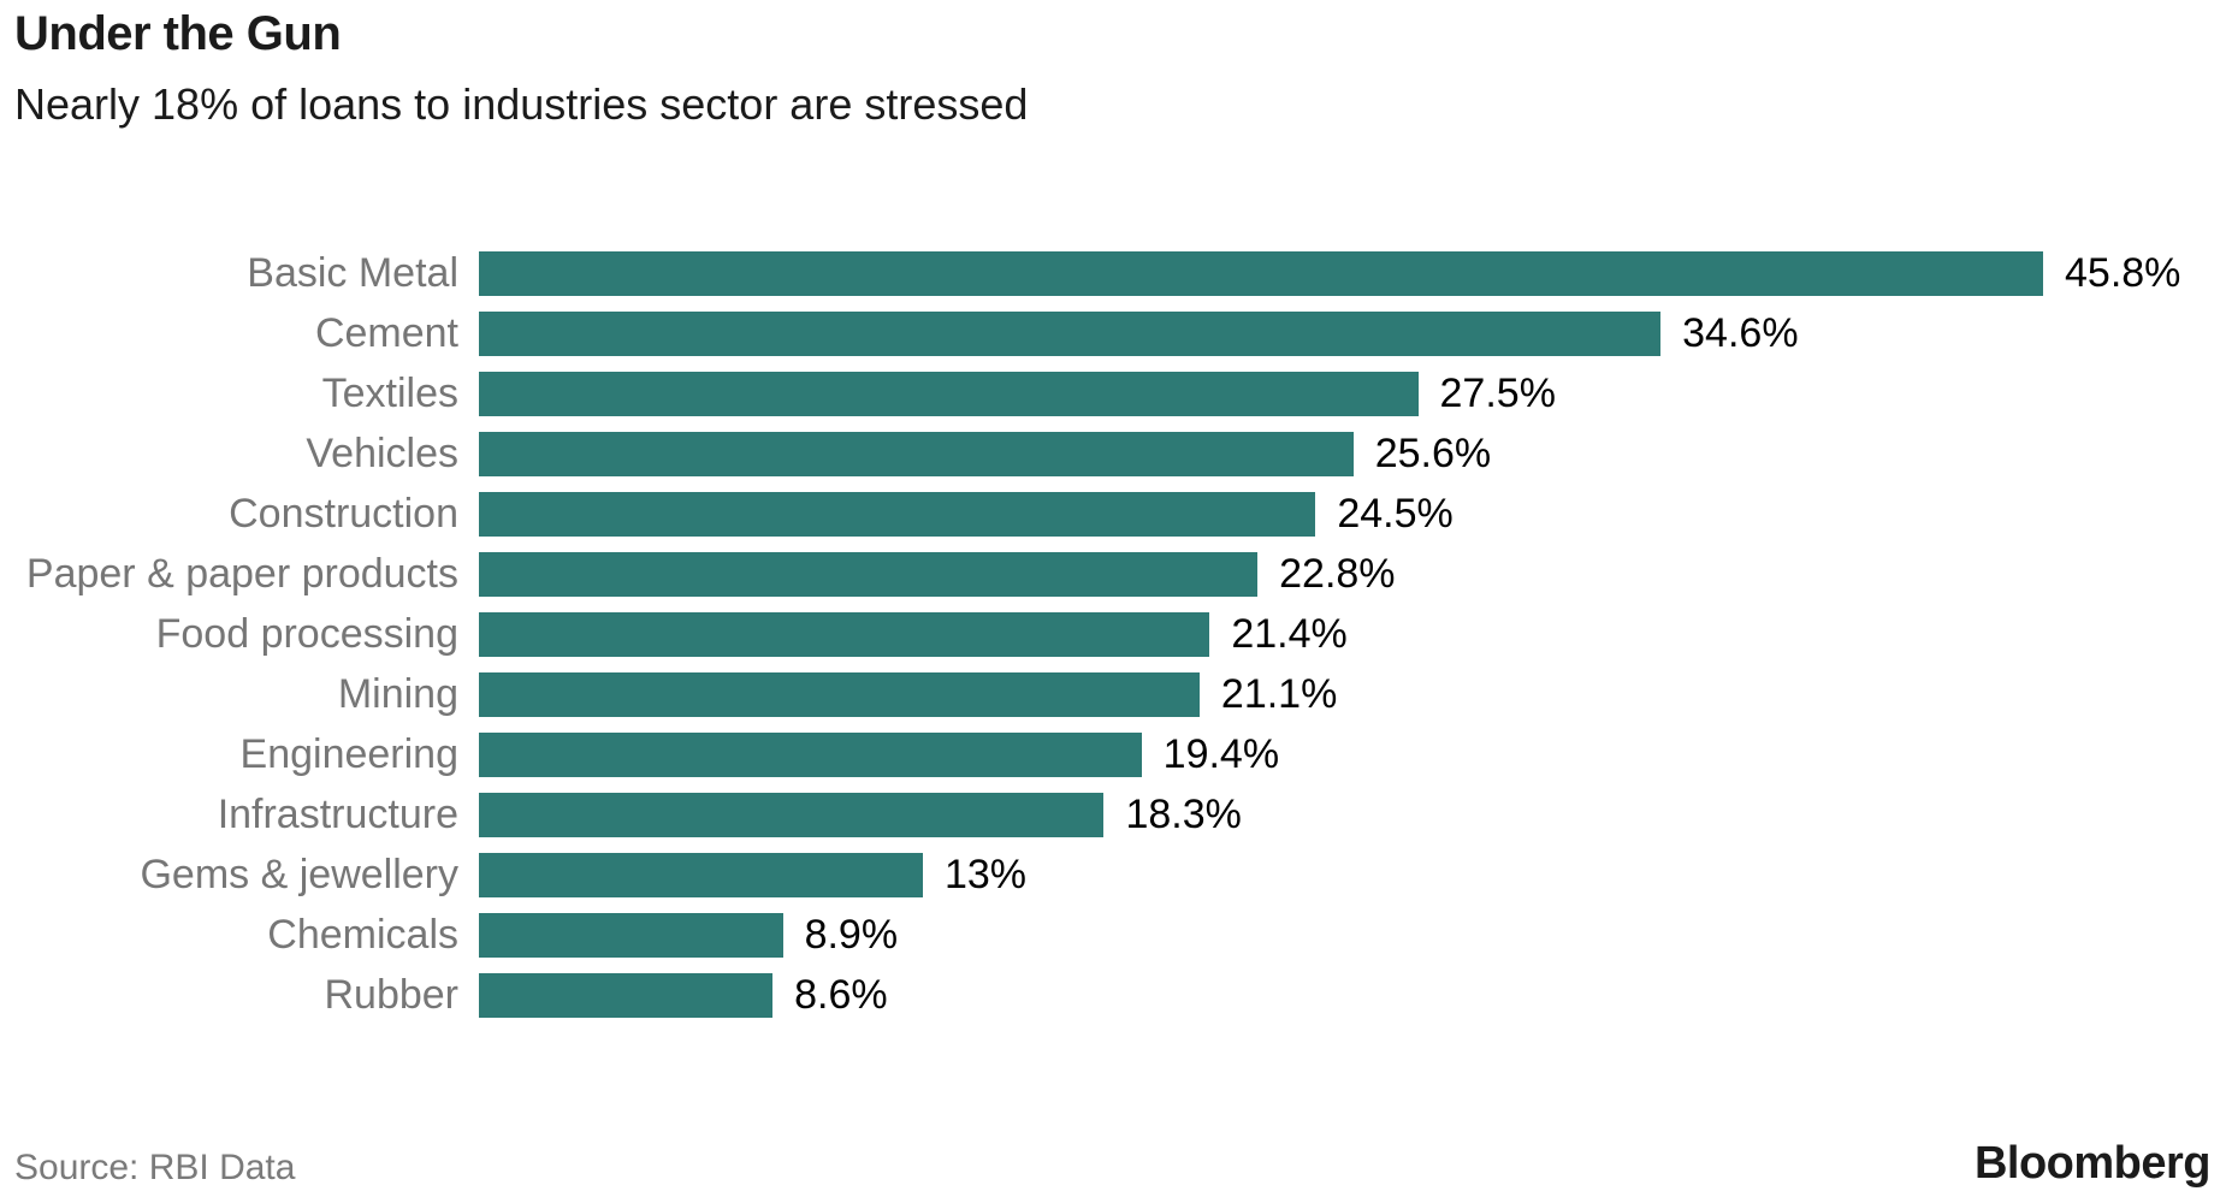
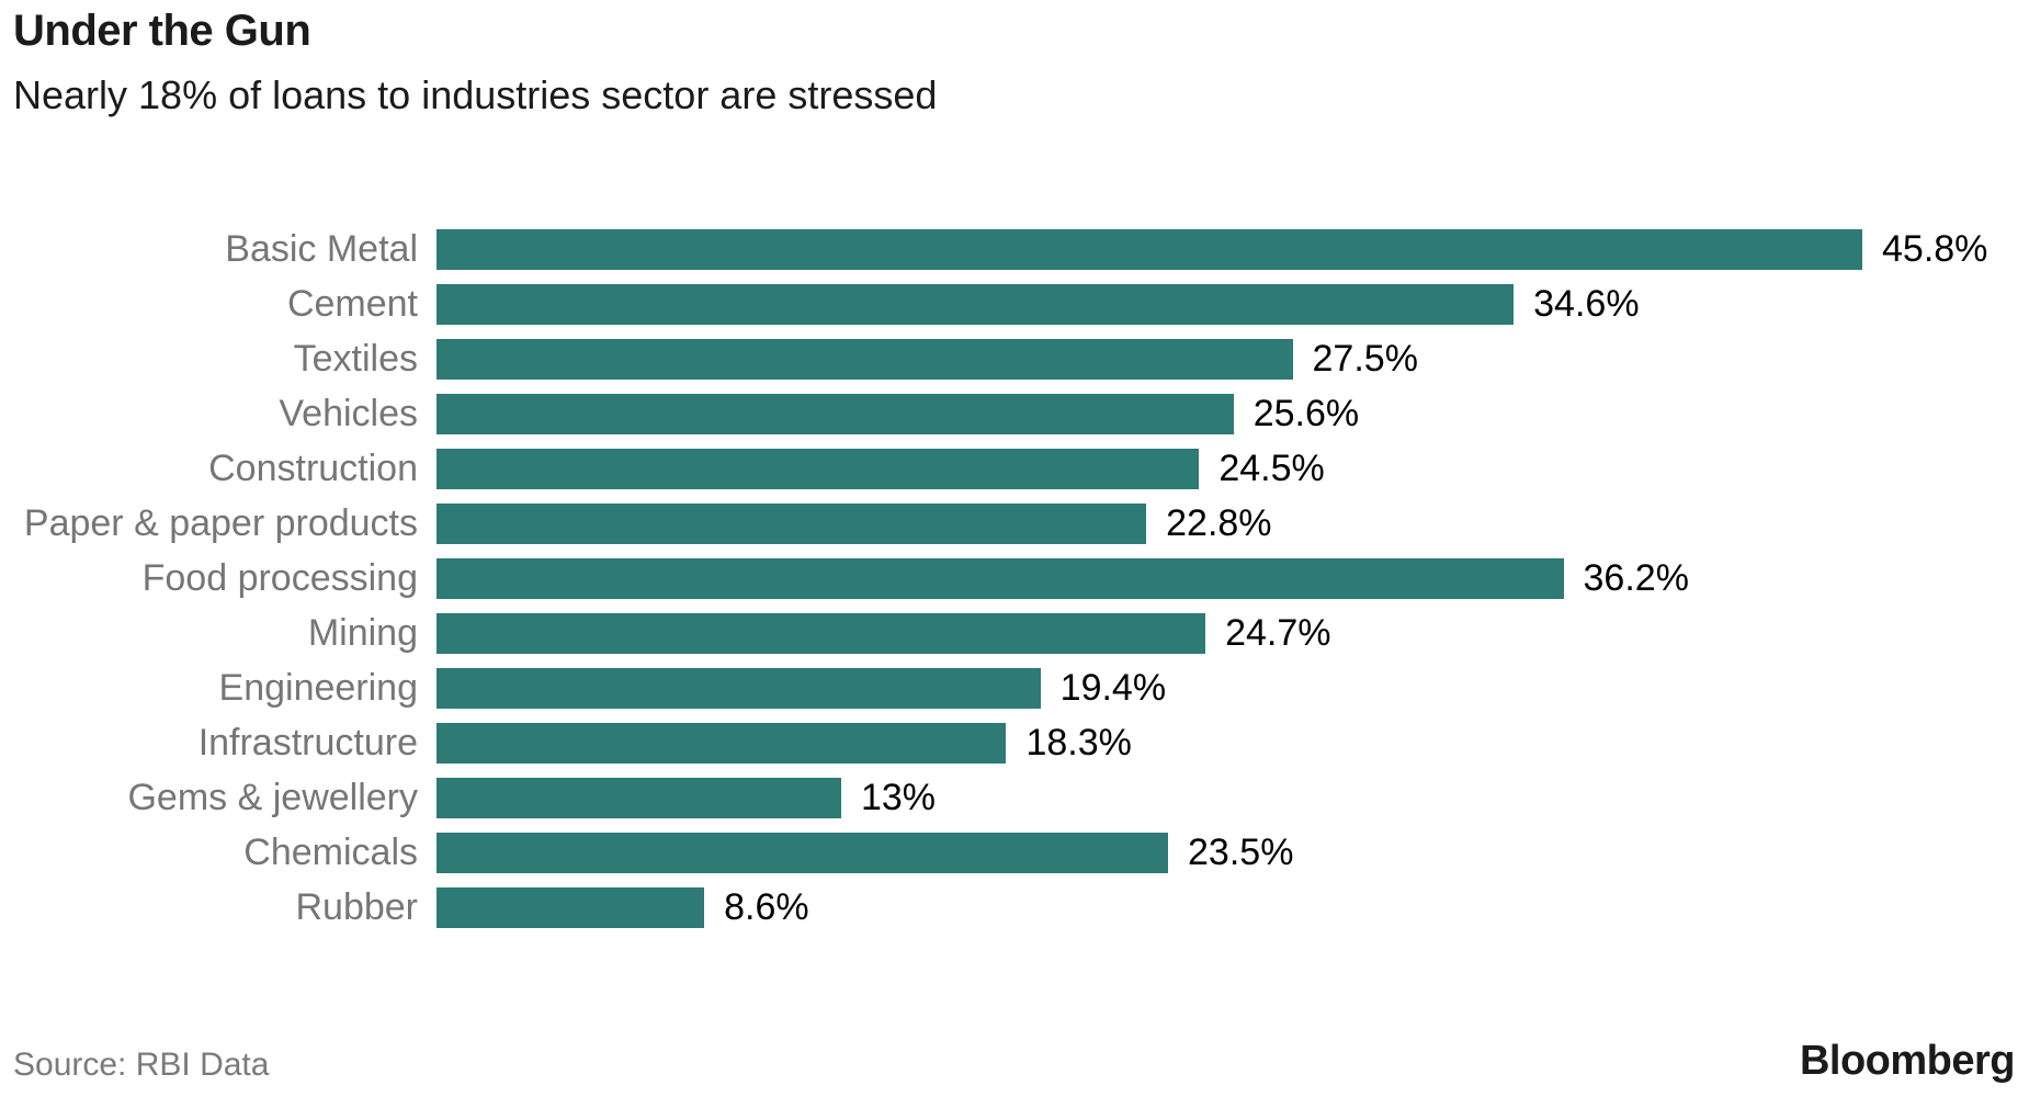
Food processing: 21.4% -> 36.2%
Mining: 21.1% -> 24.7%
Chemicals: 8.9% -> 23.5%
